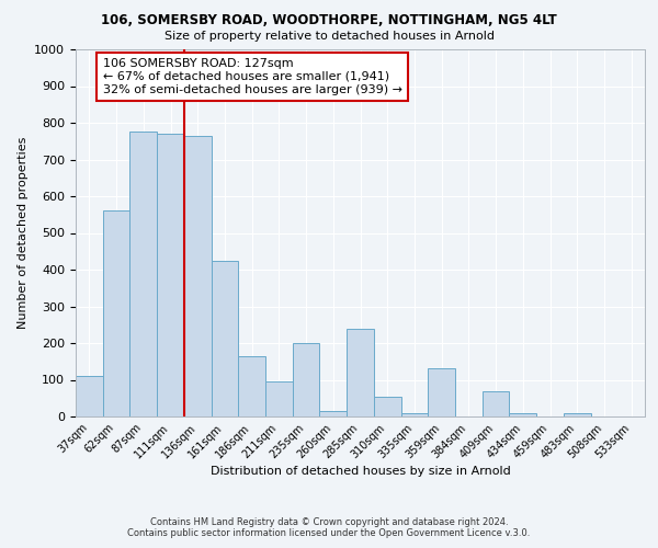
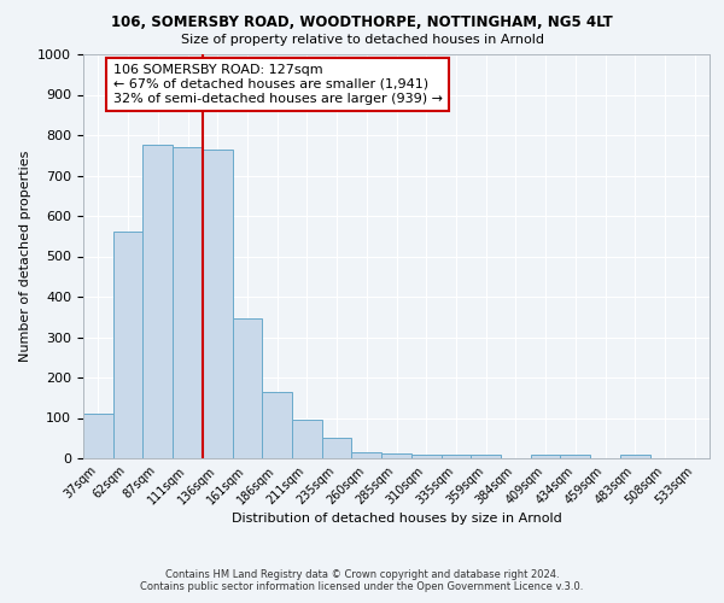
161sqm: 425 -> 345
235sqm: 200 -> 52
285sqm: 240 -> 12
310sqm: 55 -> 10
359sqm: 130 -> 8
409sqm: 70 -> 10
